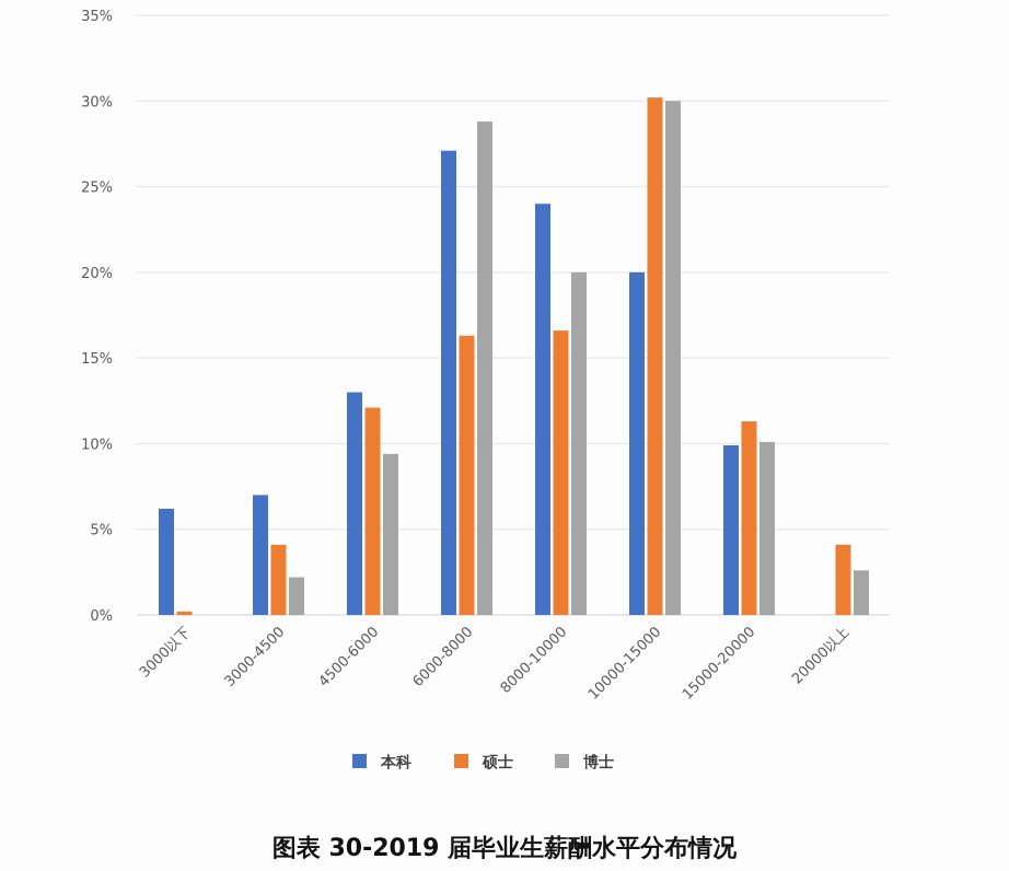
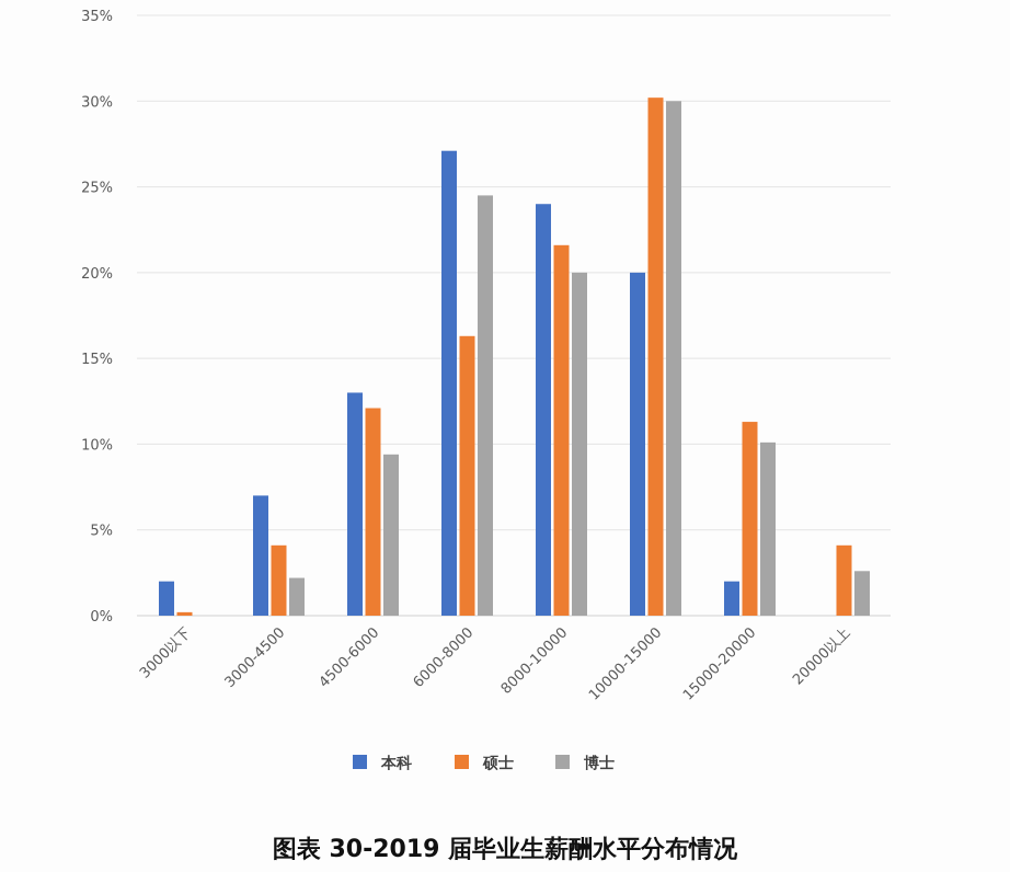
本科/3000以下: 6.2% -> 2.0%
博士/6000-8000: 28.8% -> 24.5%
硕士/8000-10000: 16.6% -> 21.6%
本科/15000-20000: 9.9% -> 2.0%
